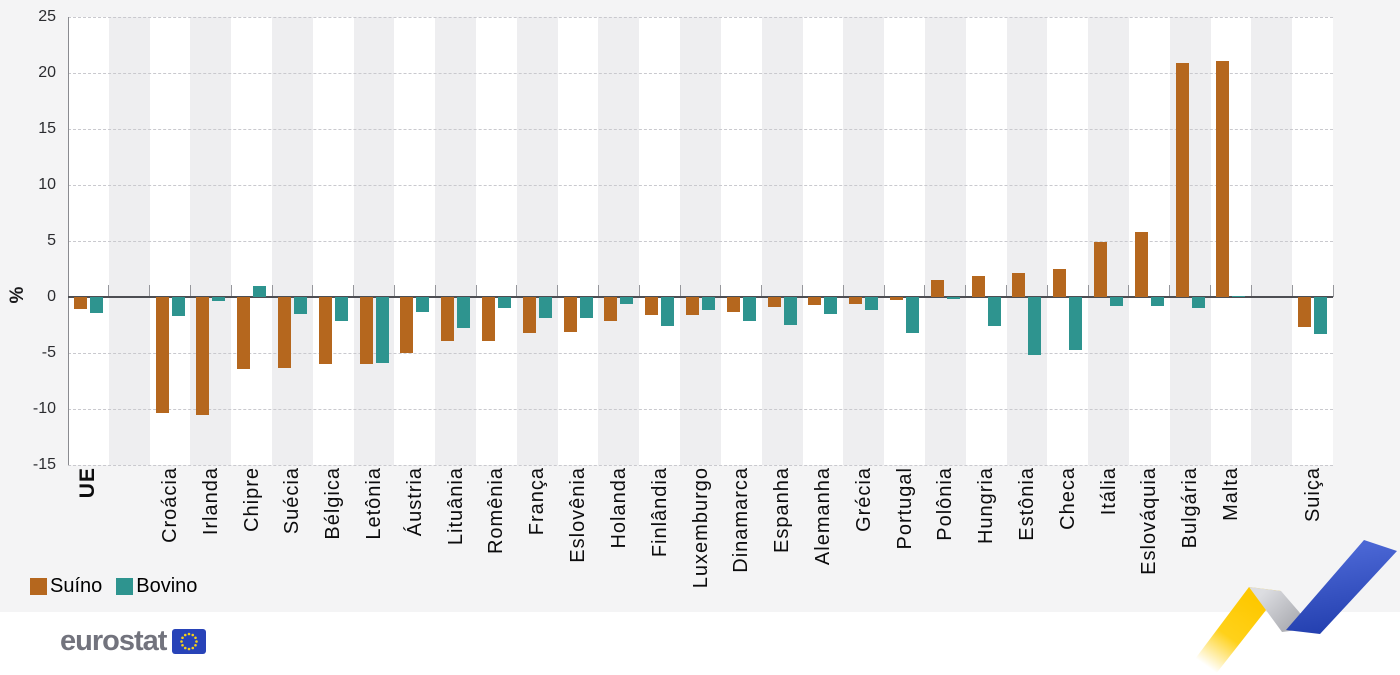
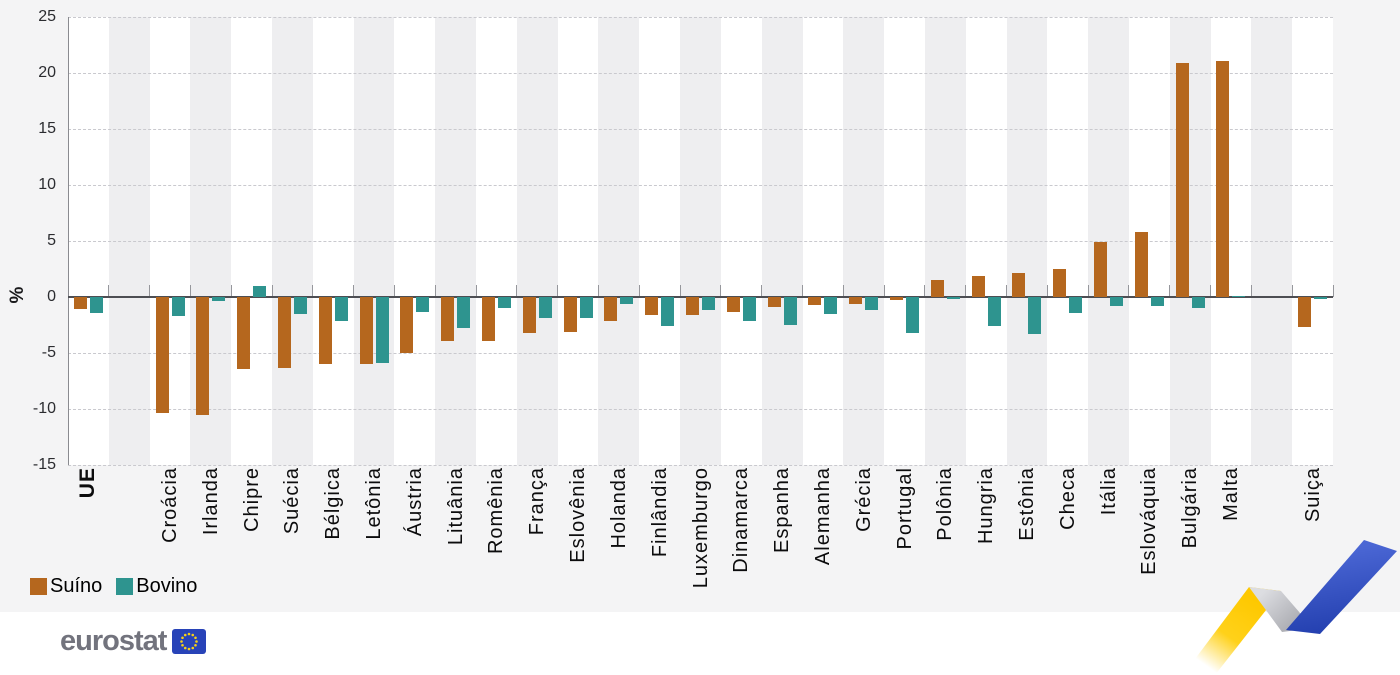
Bovino/Estônia: -5.2 -> -3.3
Bovino/Checa: -4.7 -> -1.4
Bovino/Suiça: -3.3 -> -0.2
